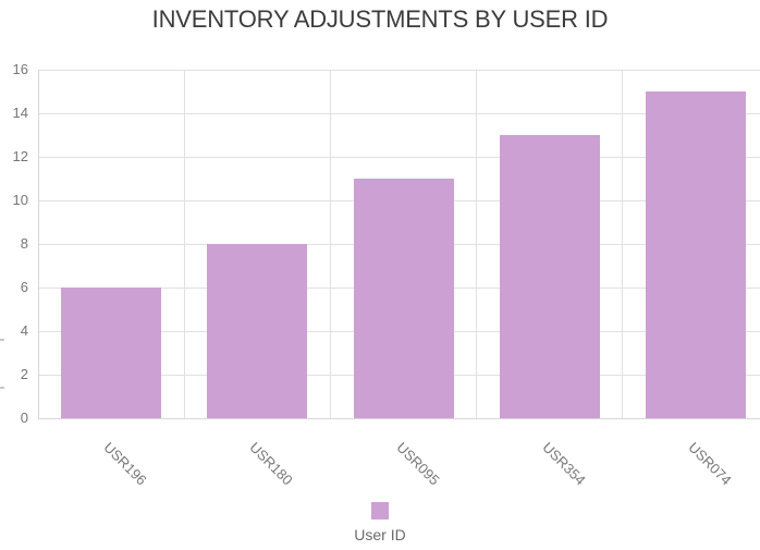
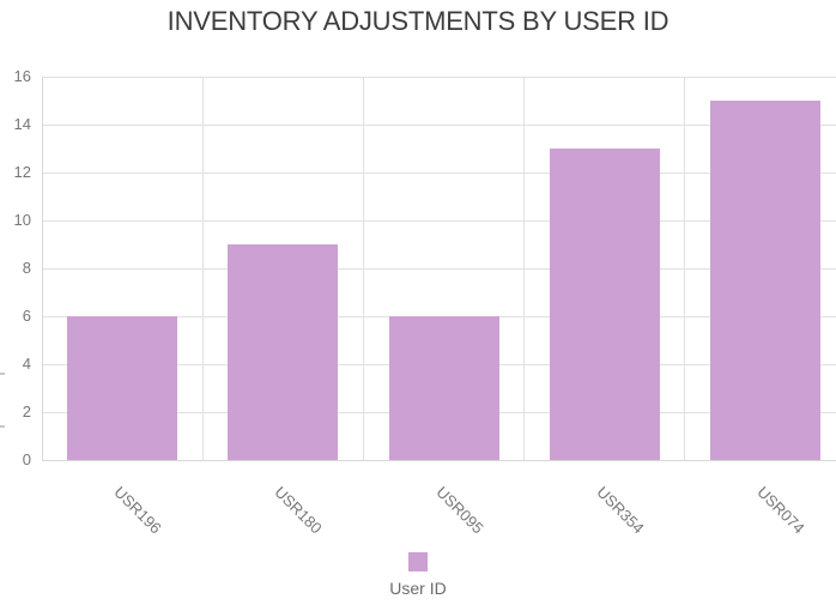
USR180: 8 -> 9
USR095: 11 -> 6
